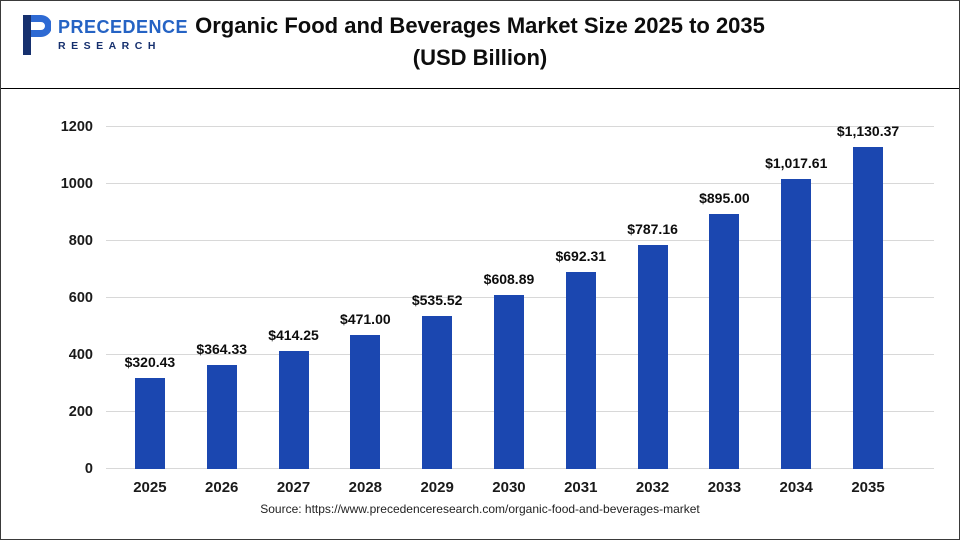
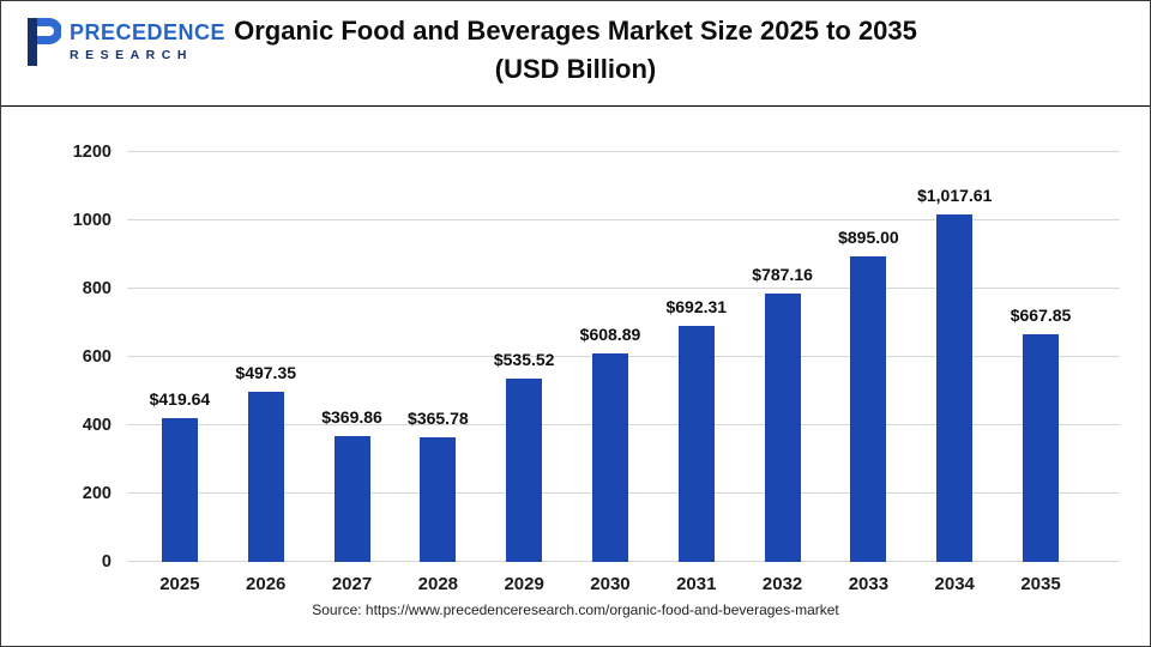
2025: $320.43 -> $419.64
2026: $364.33 -> $497.35
2027: $414.25 -> $369.86
2028: $471.00 -> $365.78
2035: $1,130.37 -> $667.85
